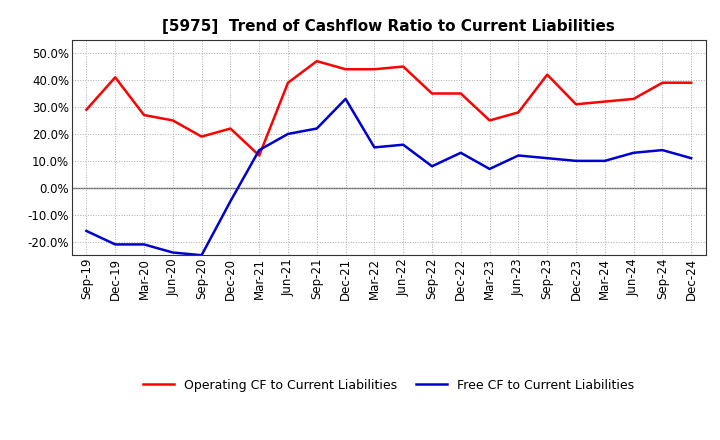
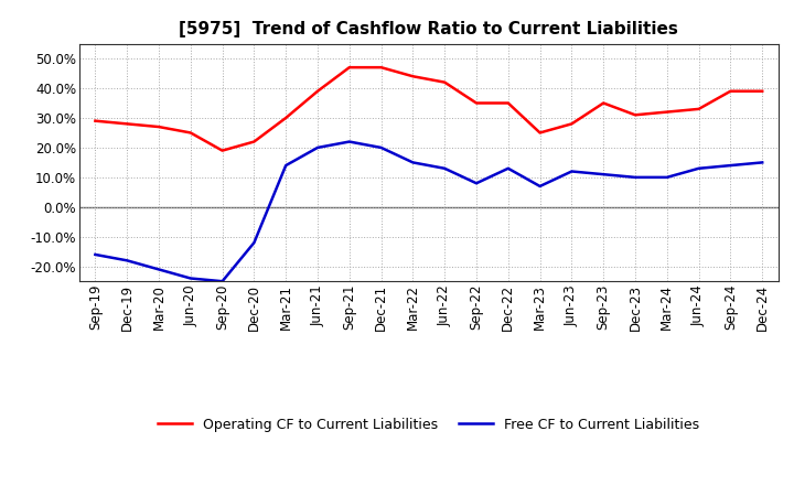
Operating CF to Current Liabilities/Dec-19: 41% -> 28%
Free CF to Current Liabilities/Dec-19: -21% -> -18%
Free CF to Current Liabilities/Dec-20: -5% -> -12%
Operating CF to Current Liabilities/Mar-21: 12% -> 30%
Operating CF to Current Liabilities/Dec-21: 44% -> 47%
Free CF to Current Liabilities/Dec-21: 33% -> 20%
Operating CF to Current Liabilities/Jun-22: 45% -> 42%
Free CF to Current Liabilities/Jun-22: 16% -> 13%
Operating CF to Current Liabilities/Sep-23: 42% -> 35%
Free CF to Current Liabilities/Dec-24: 11% -> 15%
